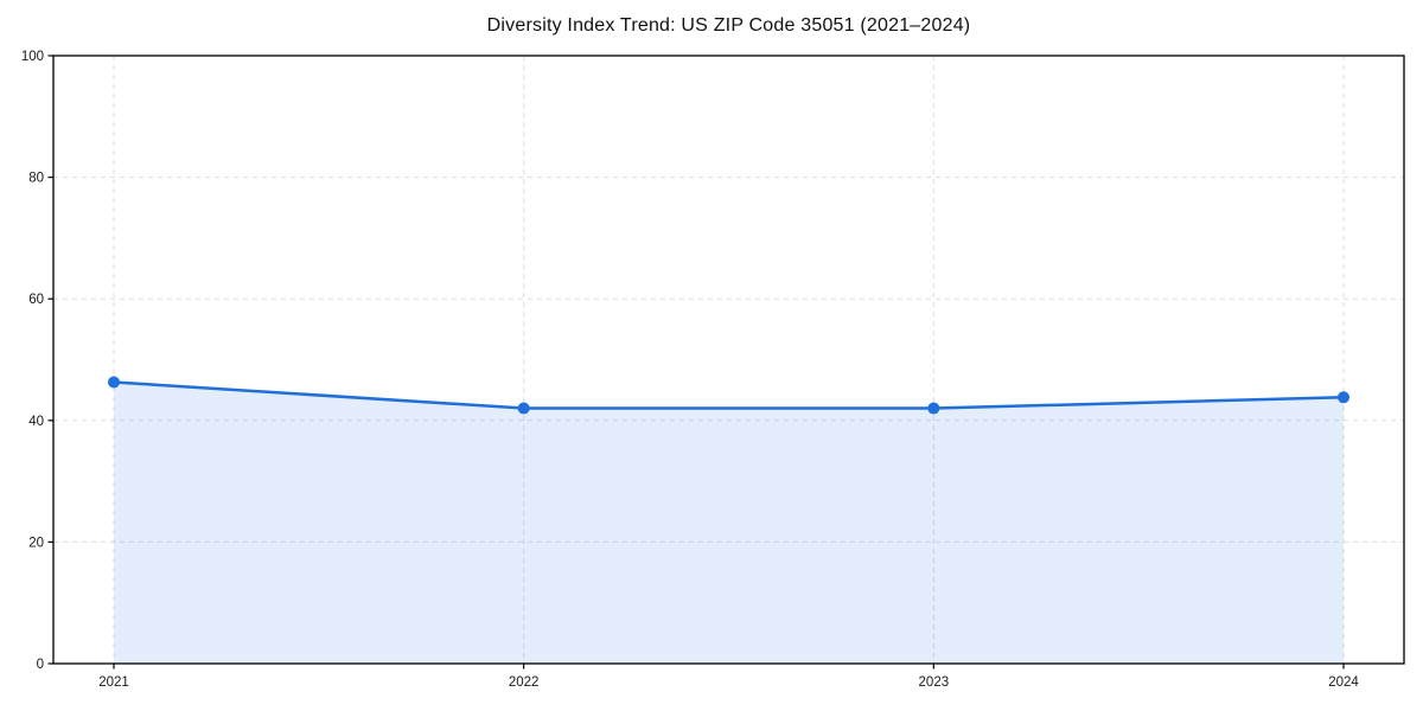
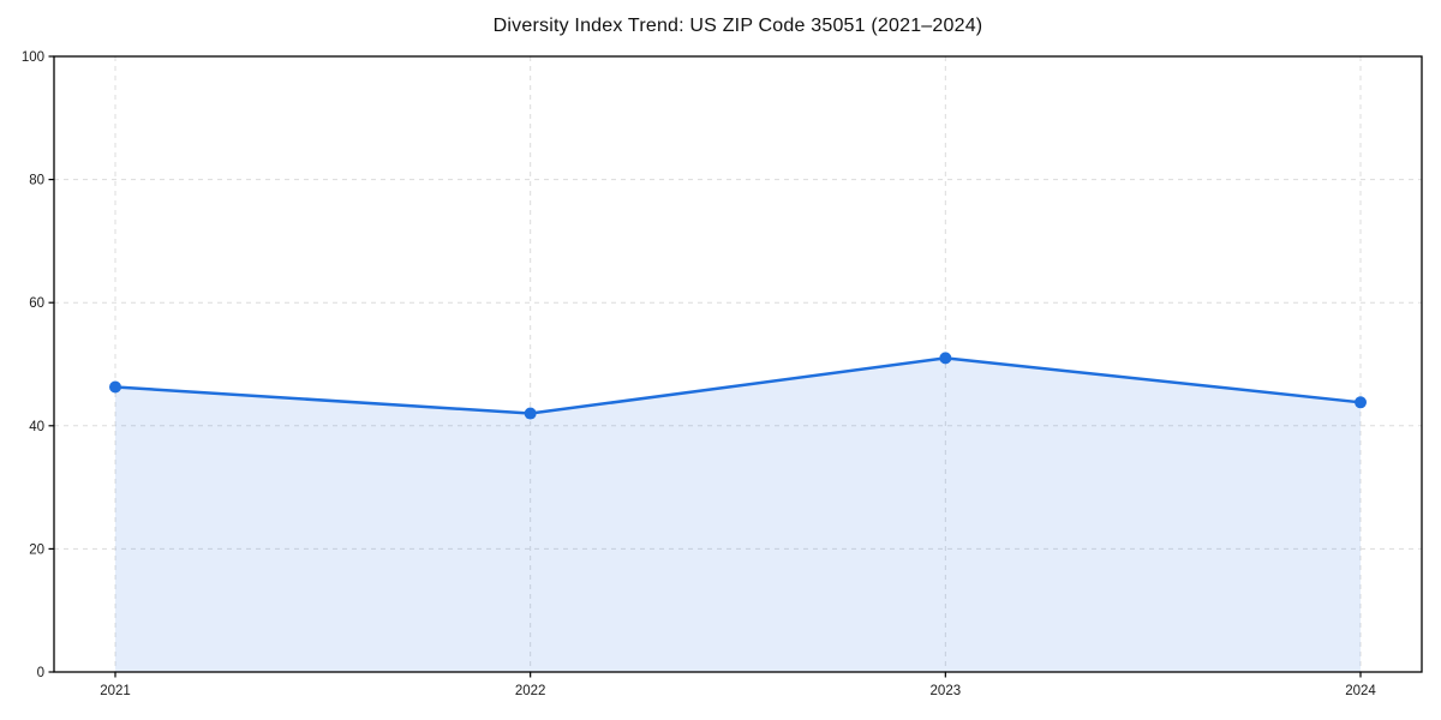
2023: 42 -> 51
